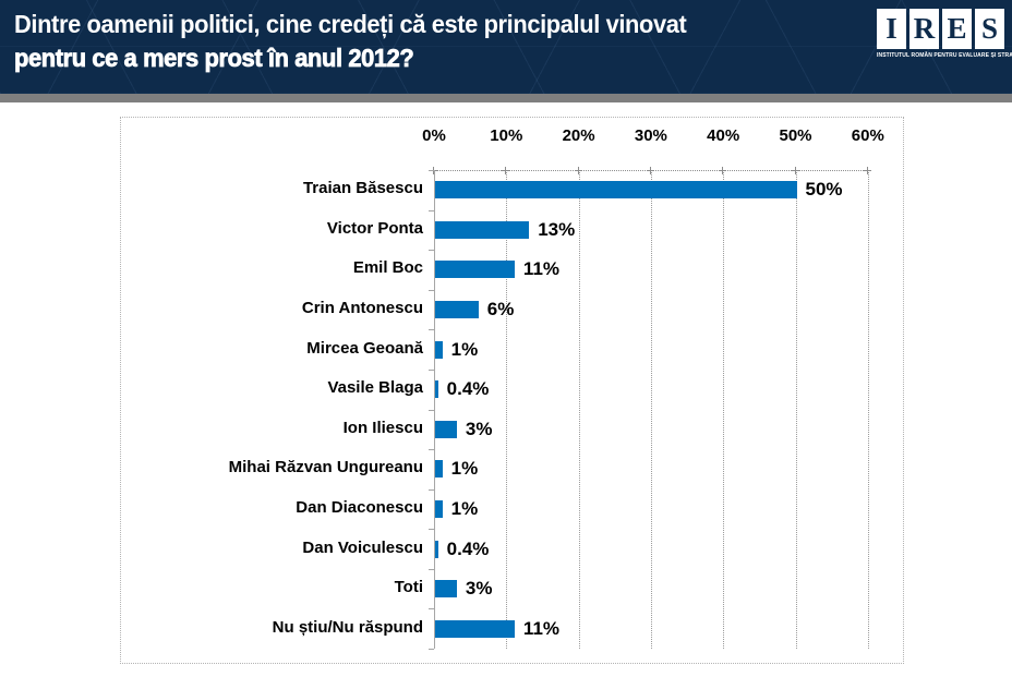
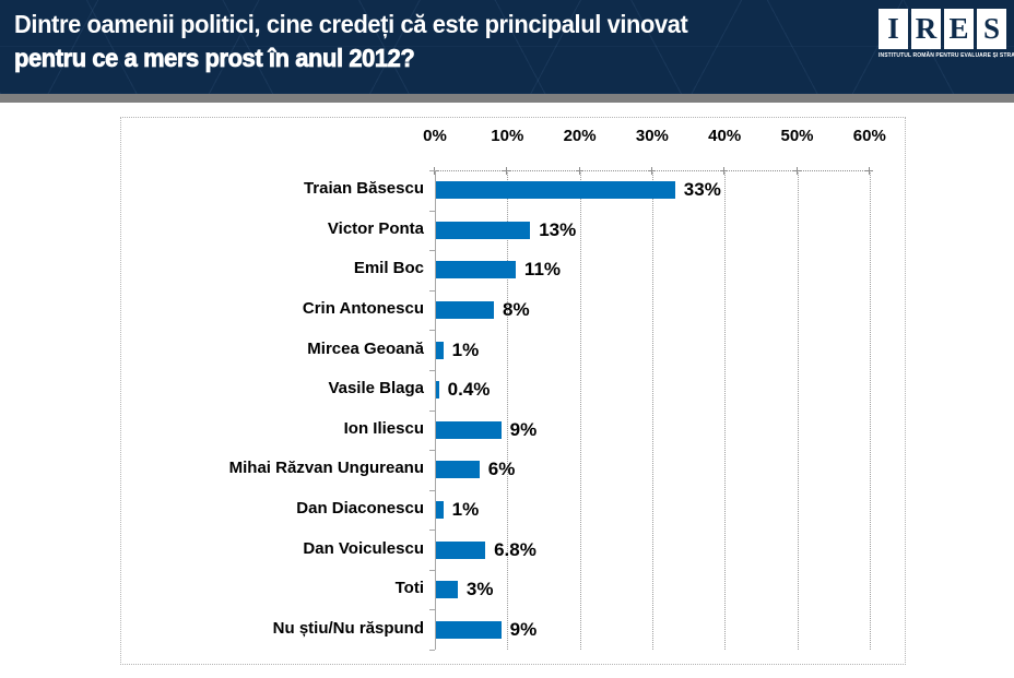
Traian Băsescu: 50% -> 33%
Crin Antonescu: 6% -> 8%
Ion Iliescu: 3% -> 9%
Mihai Răzvan Ungureanu: 1% -> 6%
Dan Voiculescu: 0.4% -> 6.8%
Nu știu/Nu răspund: 11% -> 9%
